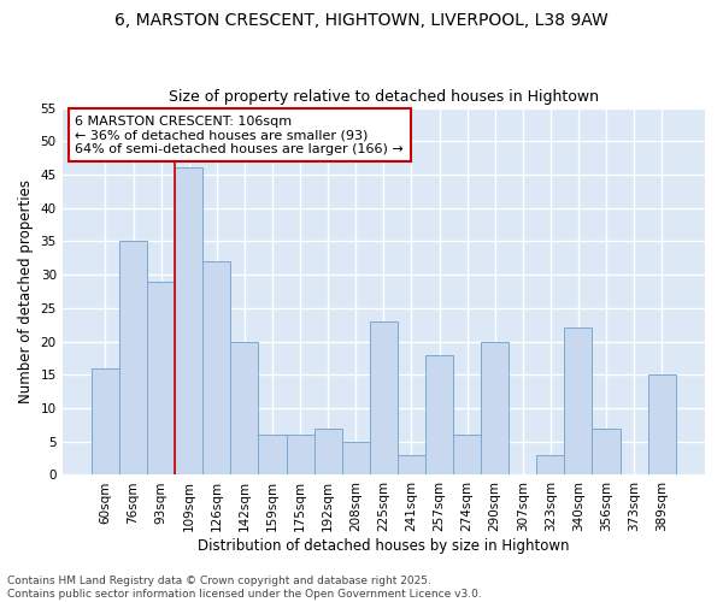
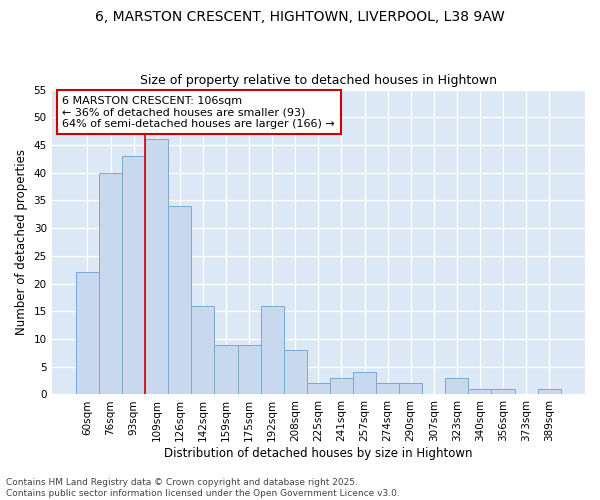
60sqm: 16 -> 22
76sqm: 35 -> 40
93sqm: 29 -> 43
126sqm: 32 -> 34
142sqm: 20 -> 16
159sqm: 6 -> 9
175sqm: 6 -> 9
192sqm: 7 -> 16
208sqm: 5 -> 8
225sqm: 23 -> 2
257sqm: 18 -> 4
274sqm: 6 -> 2
290sqm: 20 -> 2
340sqm: 22 -> 1
356sqm: 7 -> 1
389sqm: 15 -> 1
